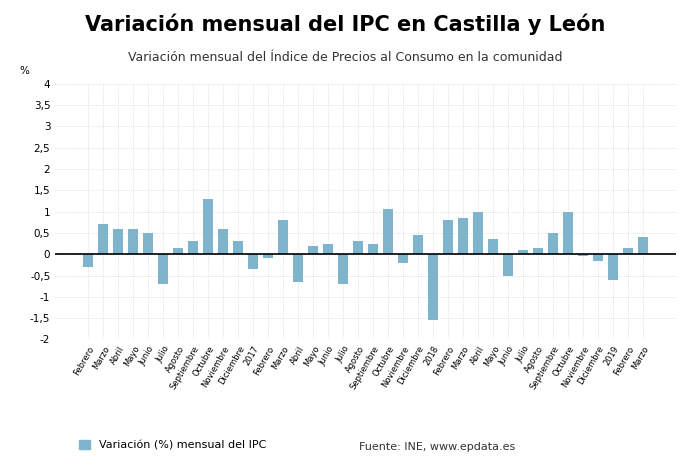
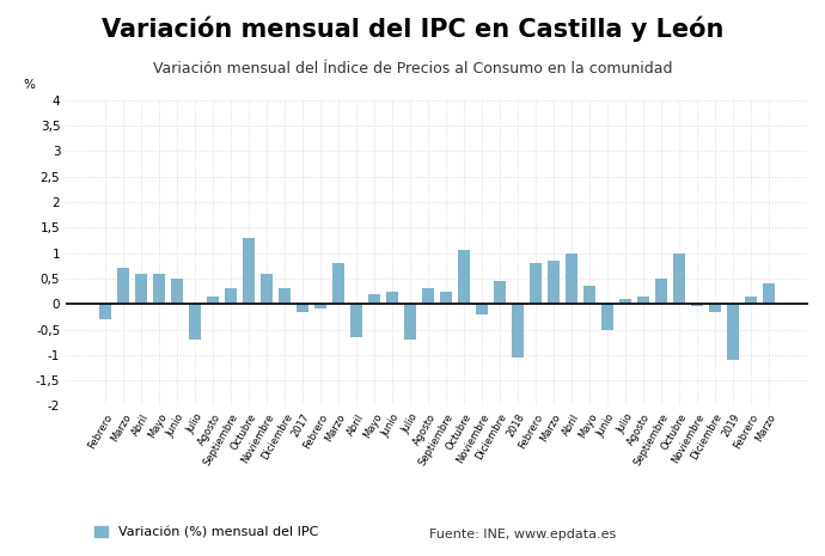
2017: -0,35 -> -0,15
2018: -1,55 -> -1,05
2019: -0,60 -> -1,10
